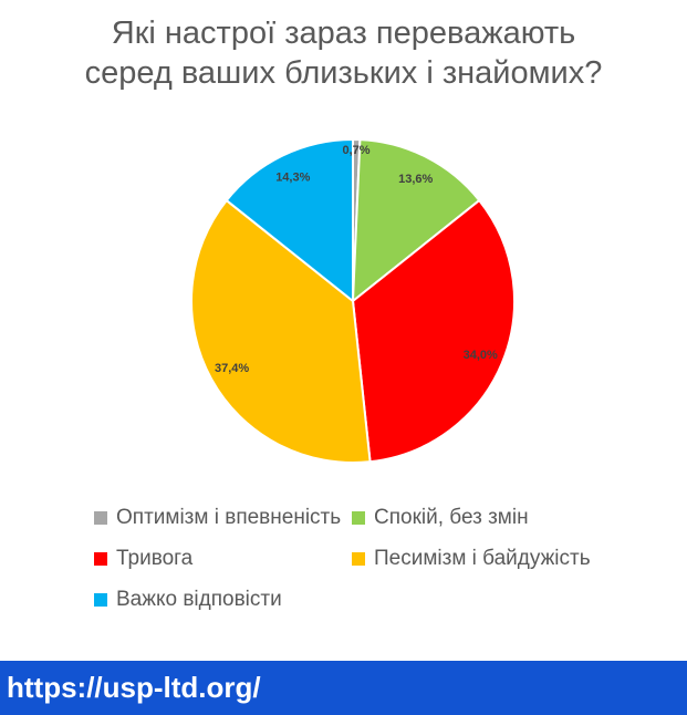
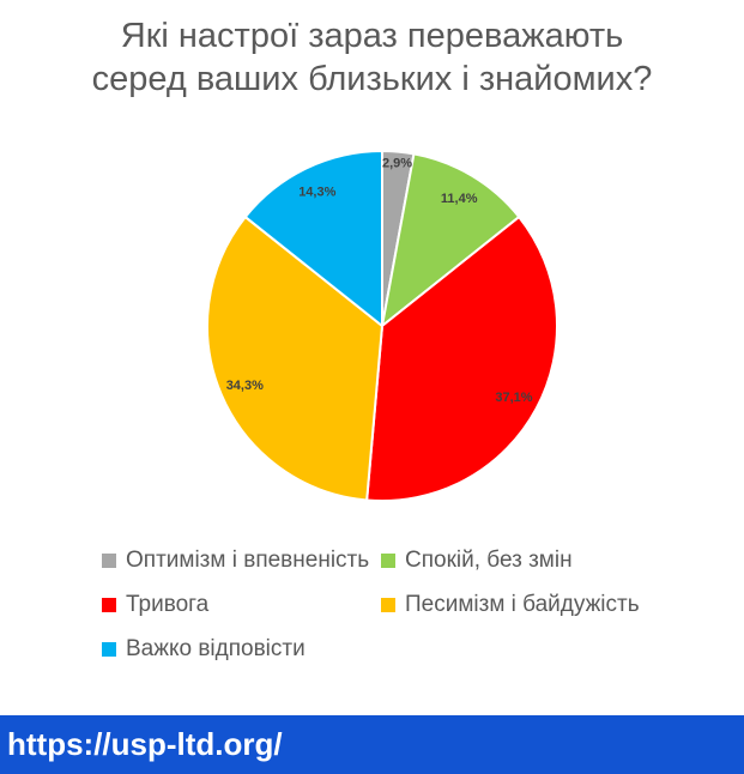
Оптимізм і впевненість: 0,7% -> 2,9%
Спокій, без змін: 13,6% -> 11,4%
Тривога: 34,0% -> 37,1%
Песимізм і байдужість: 37,4% -> 34,3%
